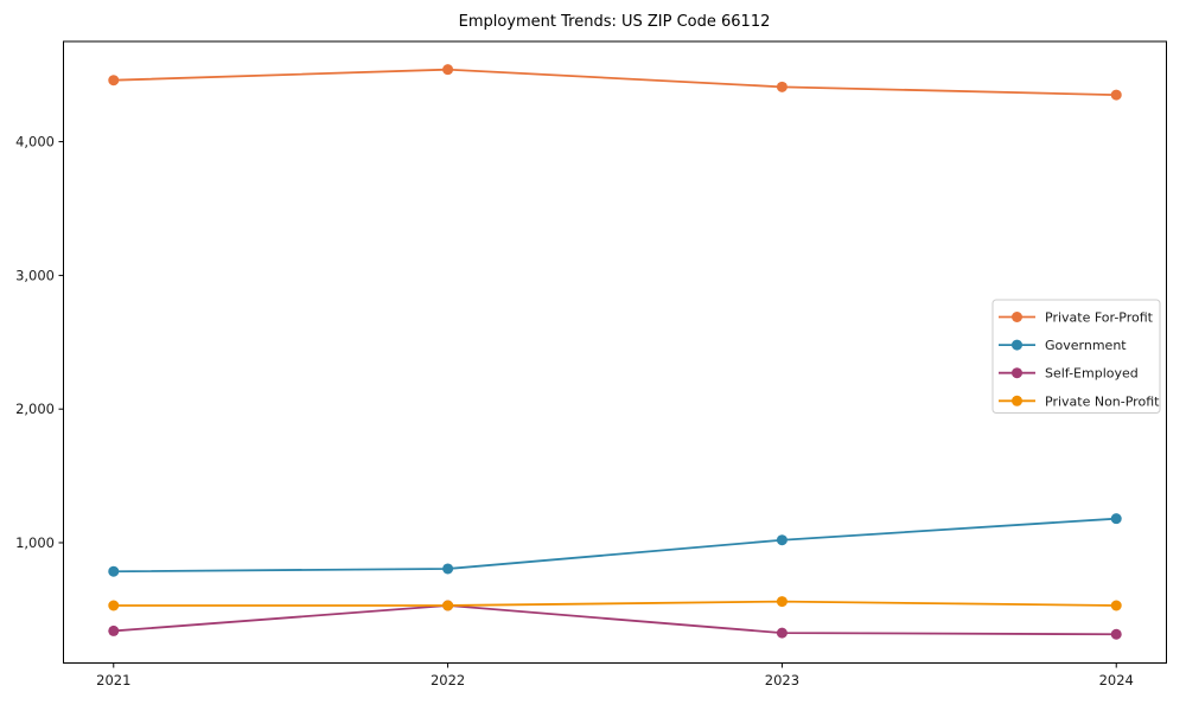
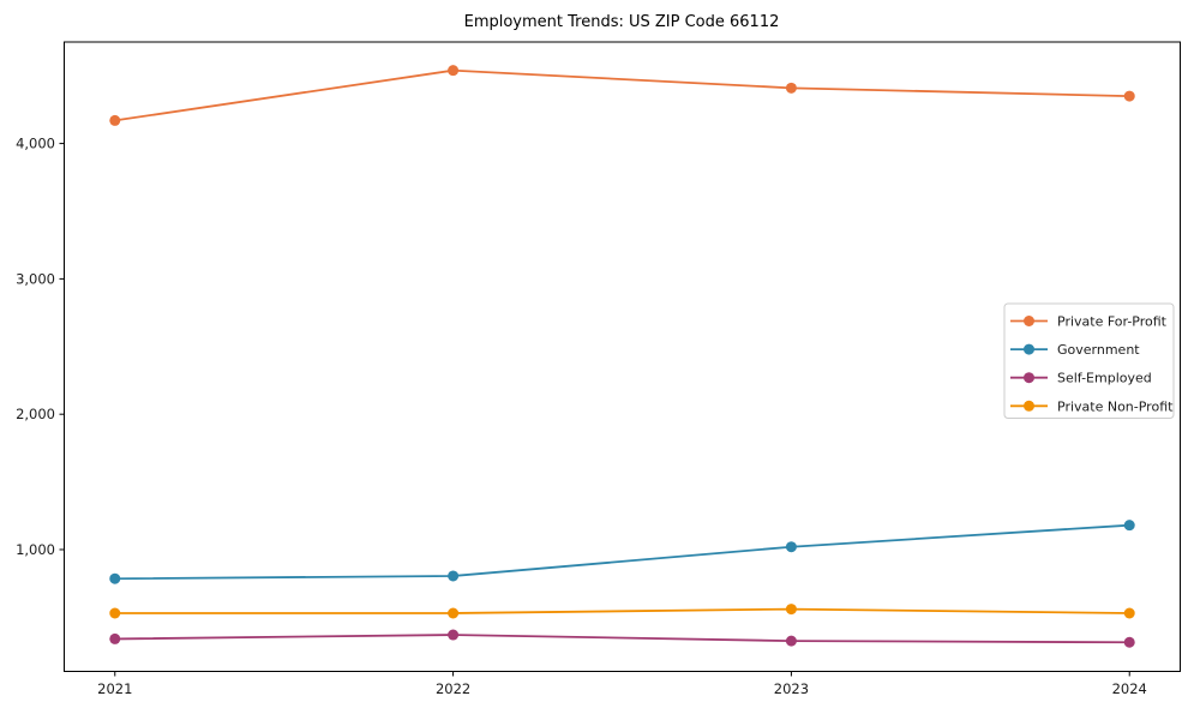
Private For-Profit/2021: 4460 -> 4170
Self-Employed/2022: 530 -> 370
